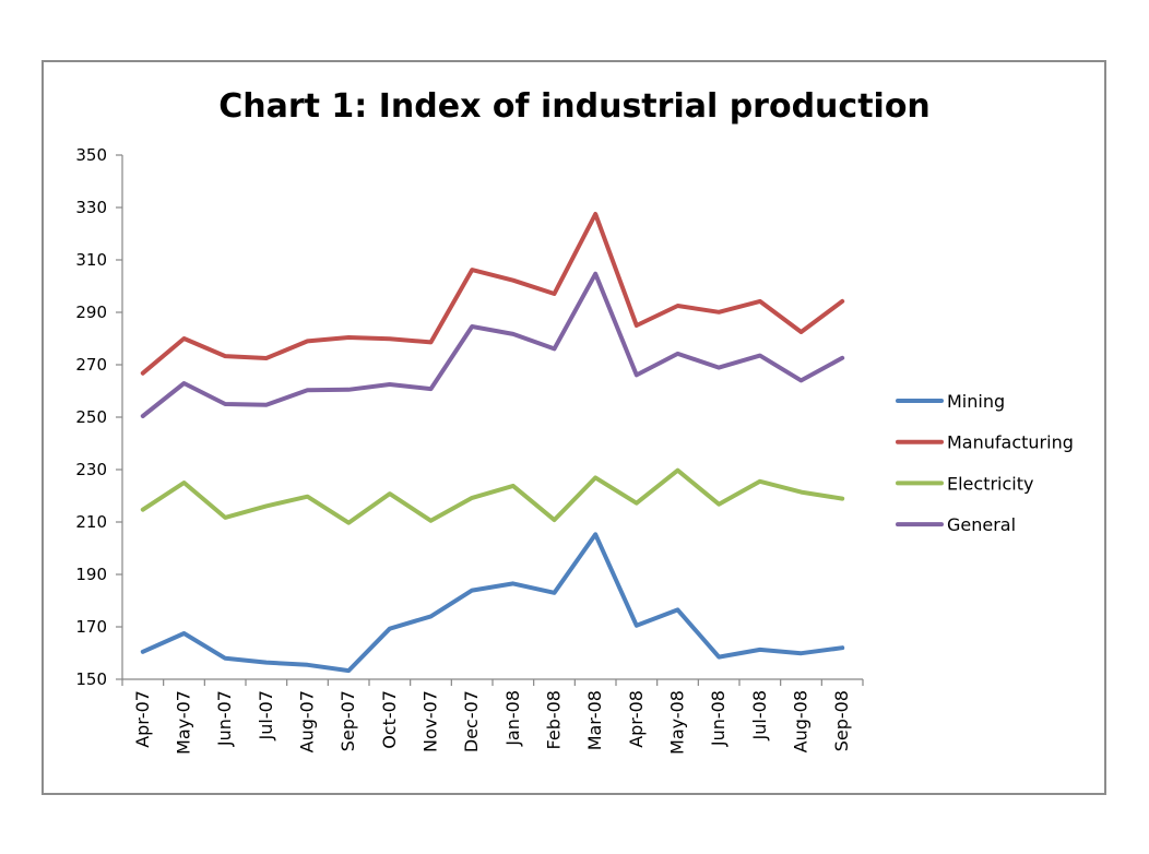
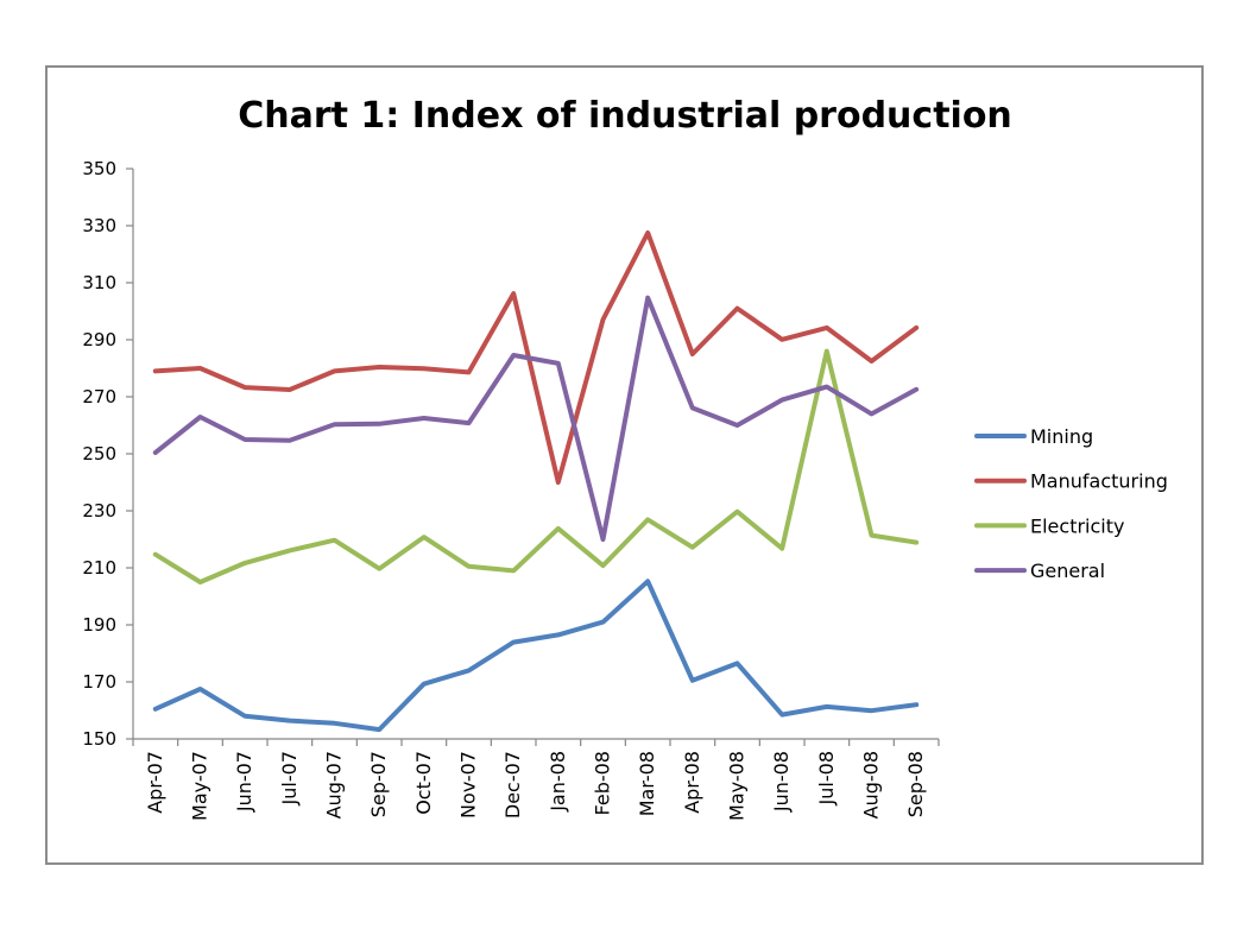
Manufacturing/Apr-07: 267 -> 279
Electricity/May-07: 225 -> 205
Electricity/Dec-07: 219 -> 209
Manufacturing/Jan-08: 302 -> 240
Mining/Feb-08: 183 -> 191
General/Feb-08: 276 -> 220
Manufacturing/May-08: 292 -> 301
General/May-08: 274 -> 260
Electricity/Jul-08: 226 -> 286
